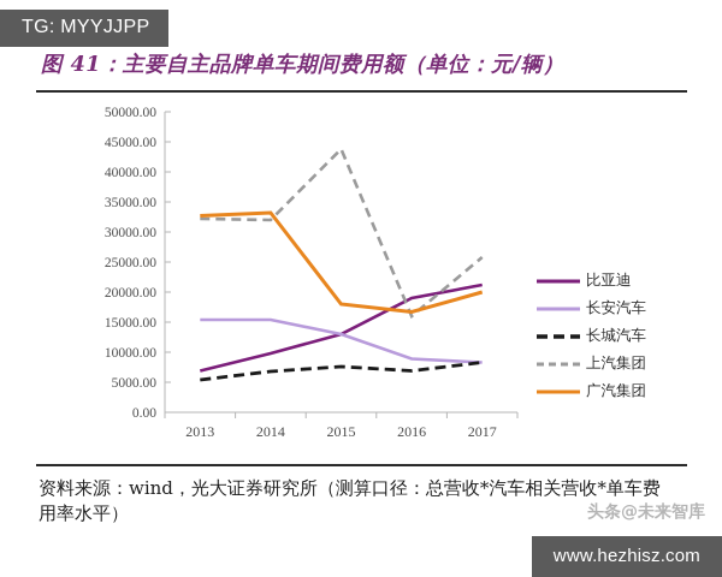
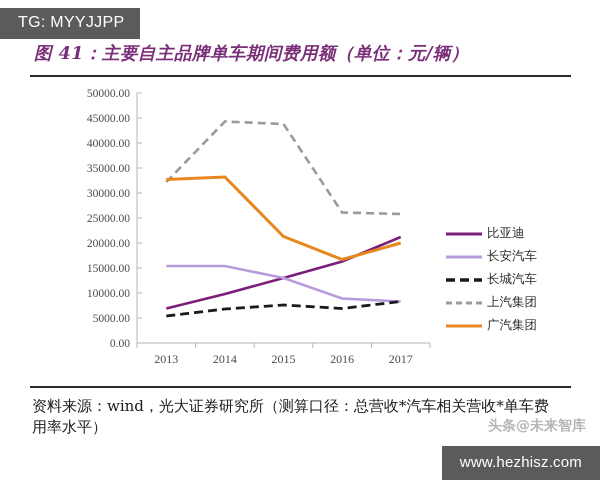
上汽集团/2014: 32000 -> 44000
广汽集团/2015: 18000 -> 21000
比亚迪/2016: 19000 -> 16000
上汽集团/2016: 16000 -> 26000
